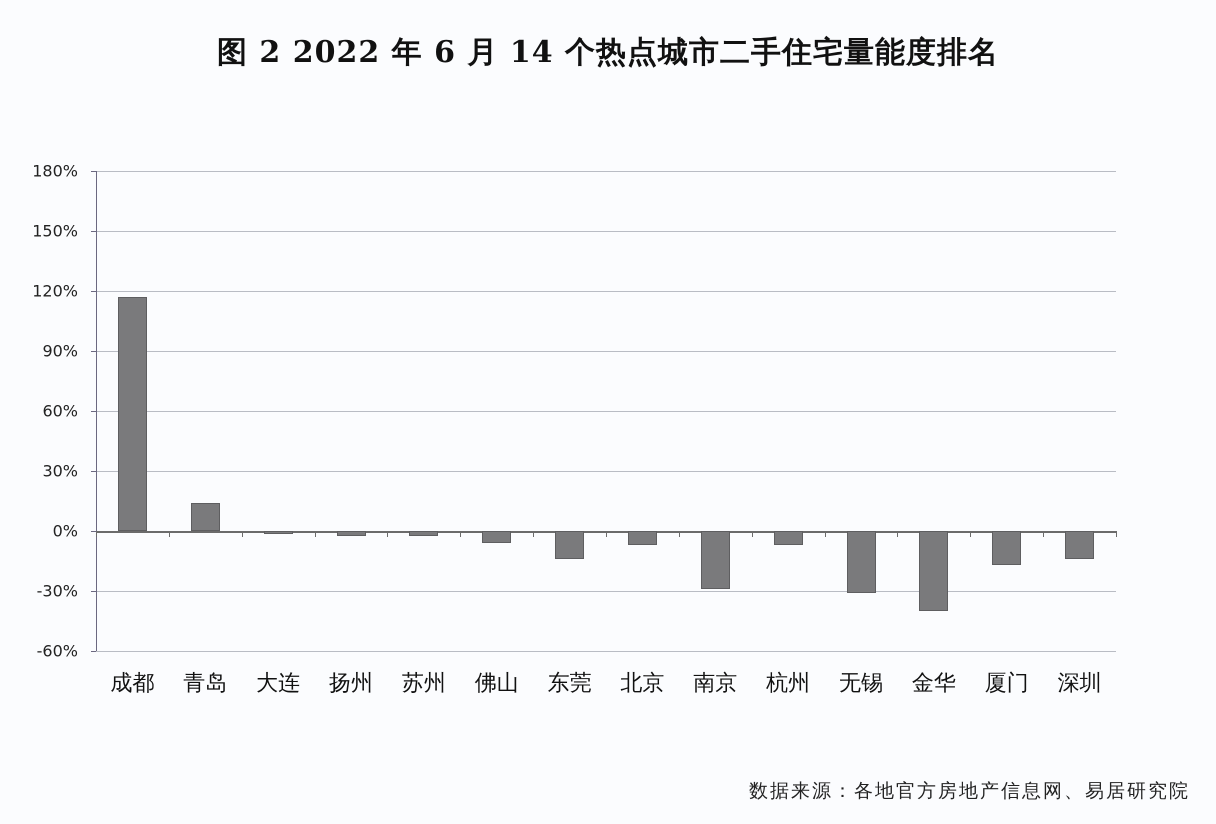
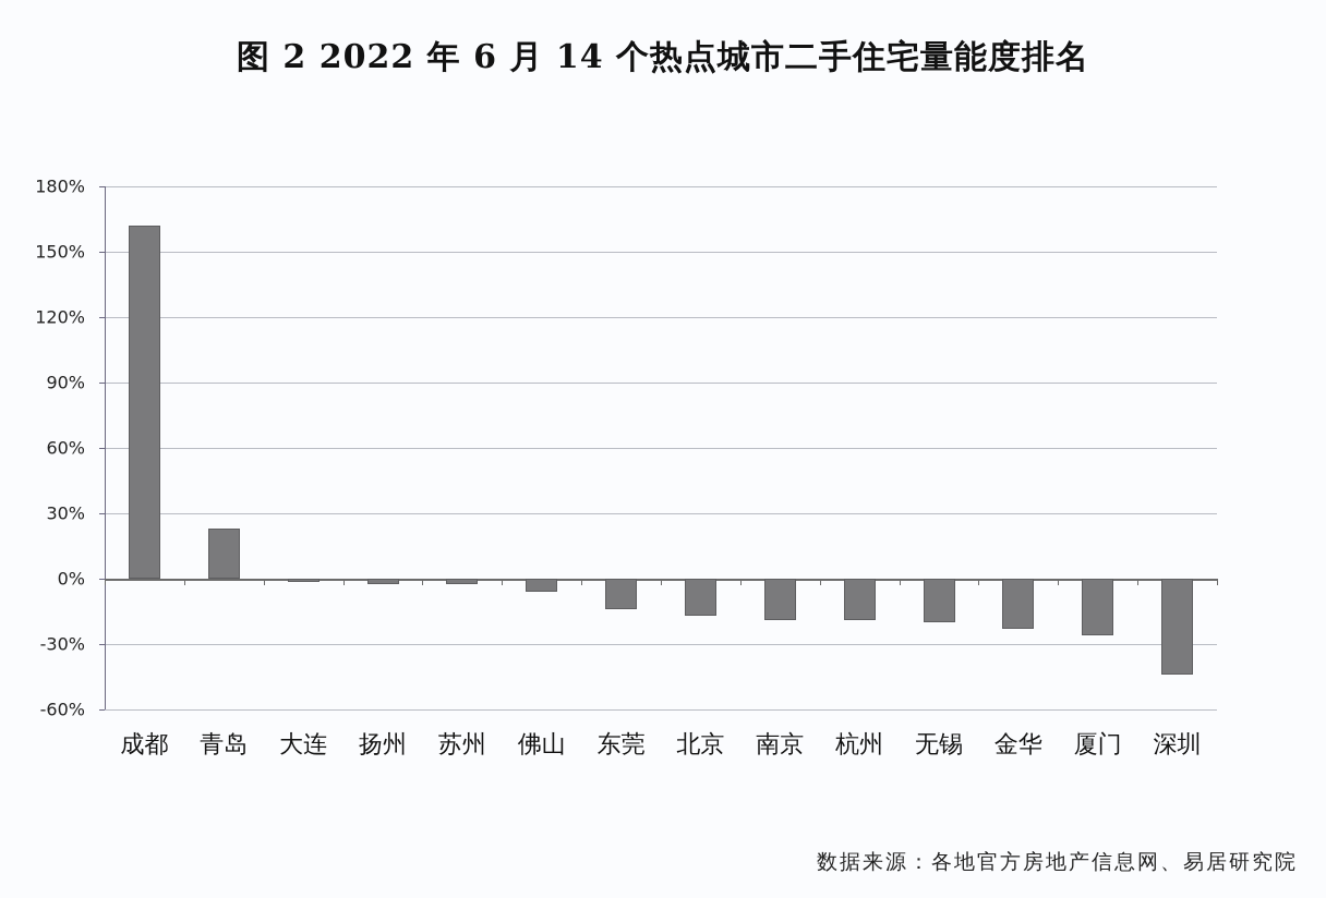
成都: 117% -> 162%
青岛: 14% -> 23%
北京: -7% -> -17%
南京: -29% -> -19%
杭州: -7% -> -19%
无锡: -31% -> -20%
金华: -40% -> -23%
厦门: -17% -> -26%
深圳: -14% -> -44%
